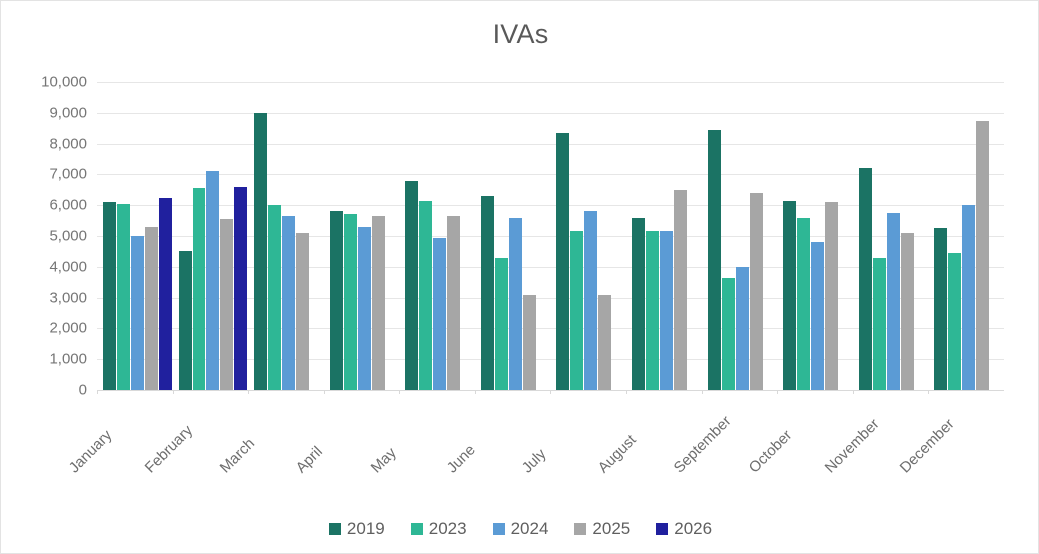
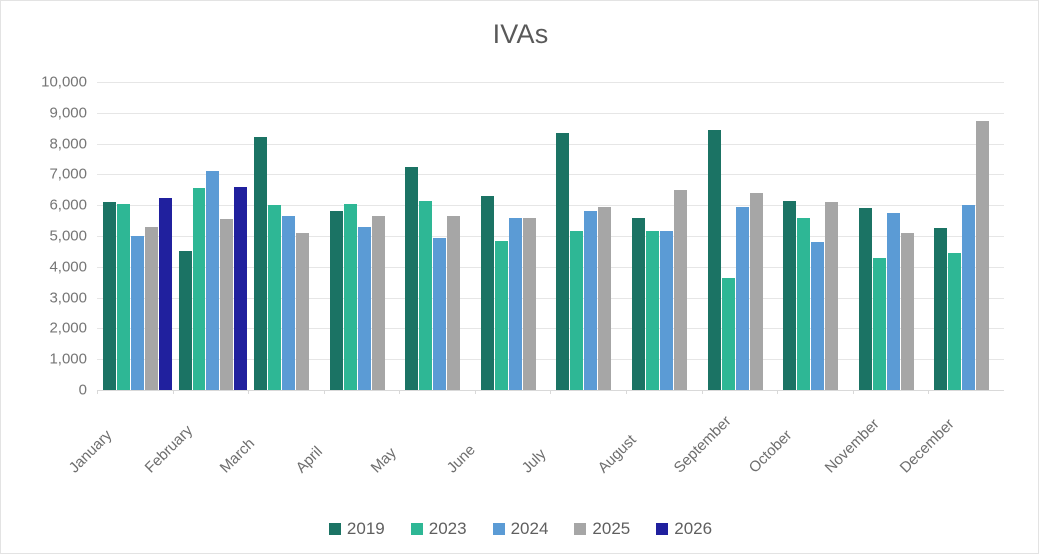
2019/March: 9000 -> 8200
2023/April: 5700 -> 6000
2019/May: 6800 -> 7200
2023/June: 4300 -> 4800
2025/June: 3100 -> 5600
2025/July: 3100 -> 6000
2024/September: 4000 -> 6000
2019/November: 7200 -> 5900
